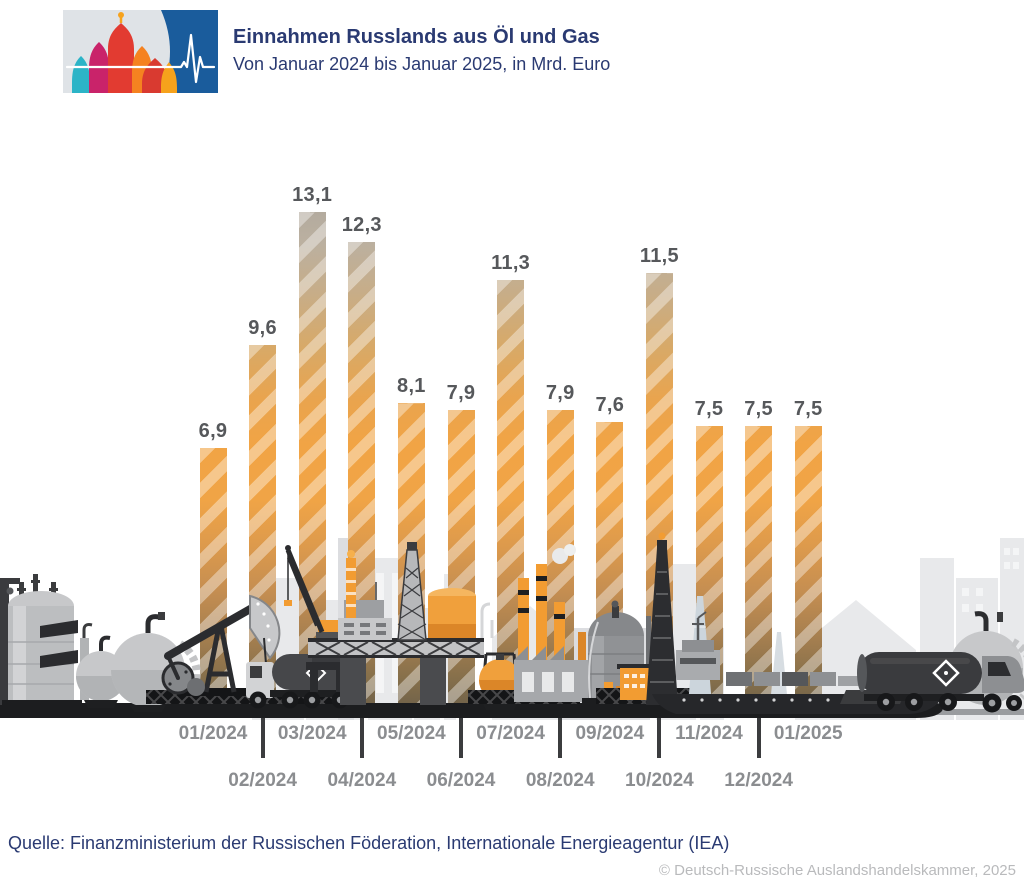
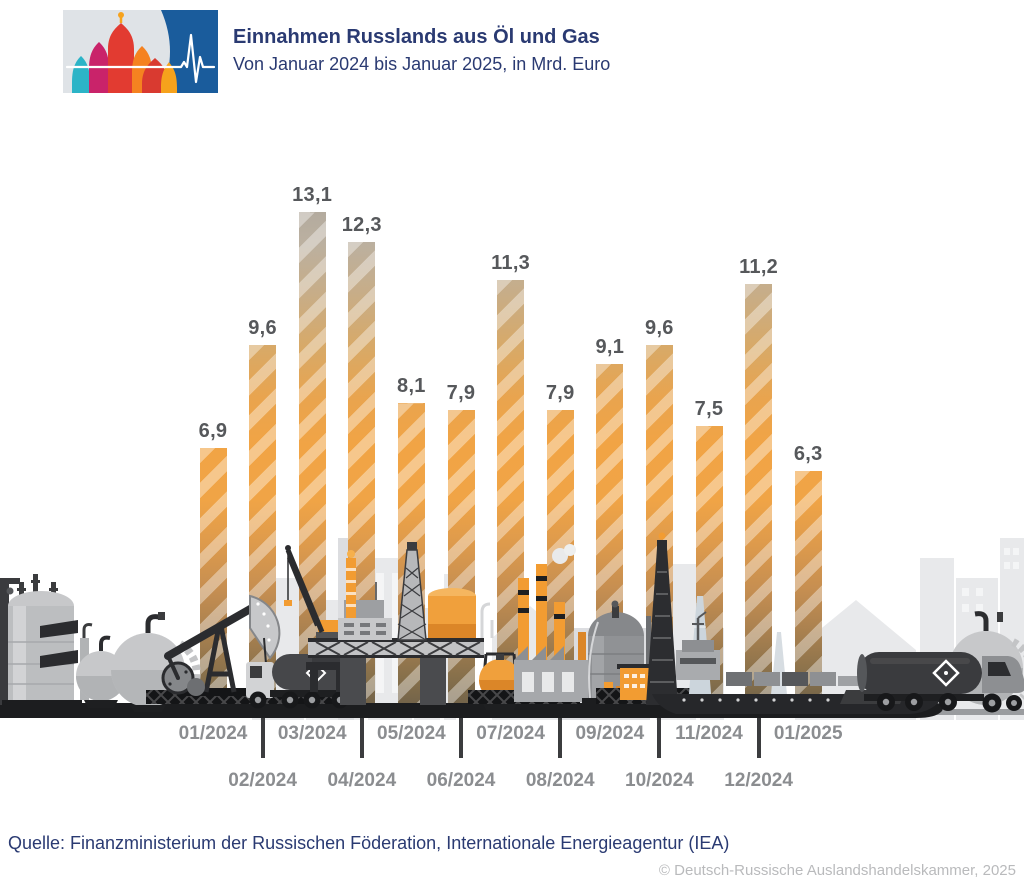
09/2024: 7,6 -> 9,1
10/2024: 11,5 -> 9,6
12/2024: 7,5 -> 11,2
01/2025: 7,5 -> 6,3
